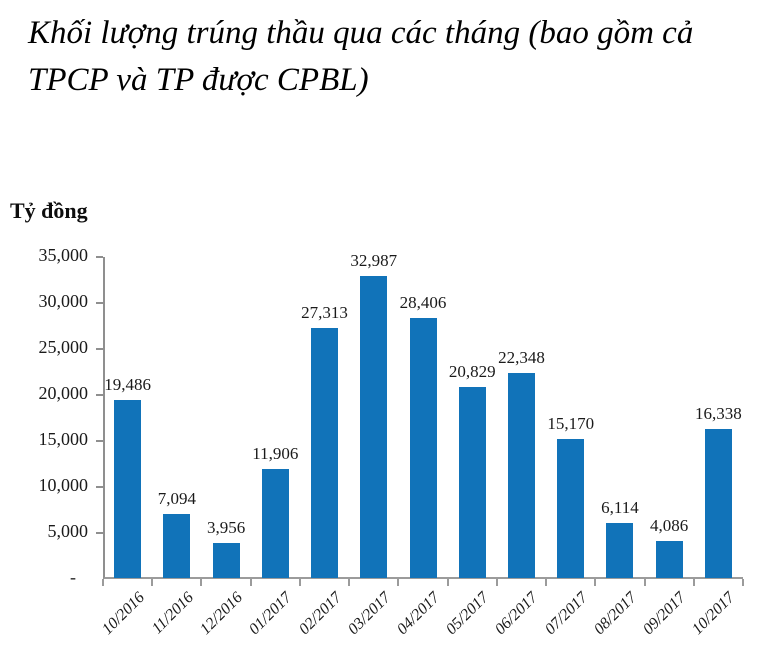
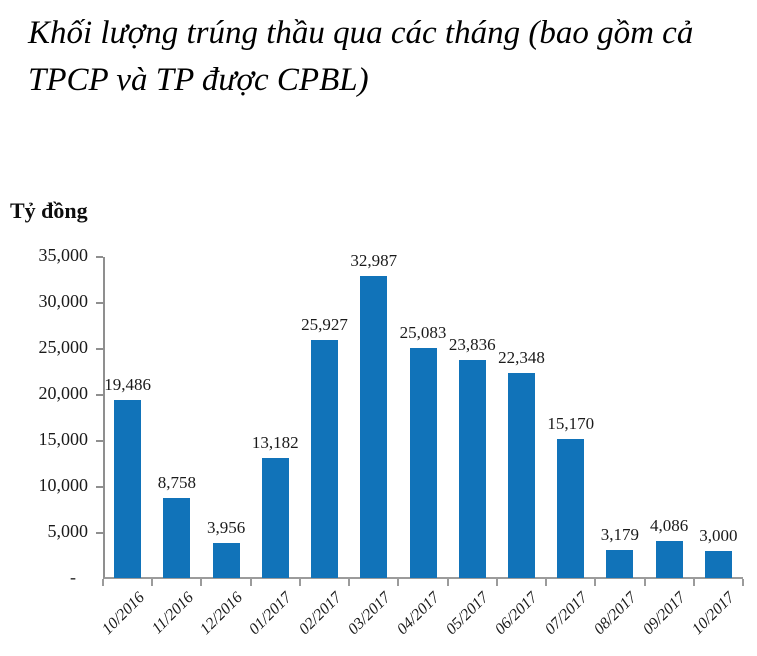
11/2016: 7,094 -> 8,758
01/2017: 11,906 -> 13,182
02/2017: 27,313 -> 25,927
04/2017: 28,406 -> 25,083
05/2017: 20,829 -> 23,836
08/2017: 6,114 -> 3,179
10/2017: 16,338 -> 3,000
